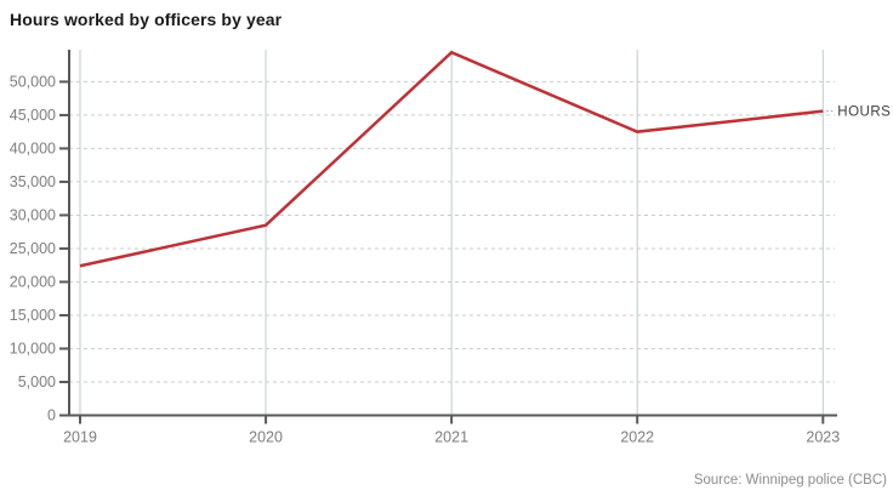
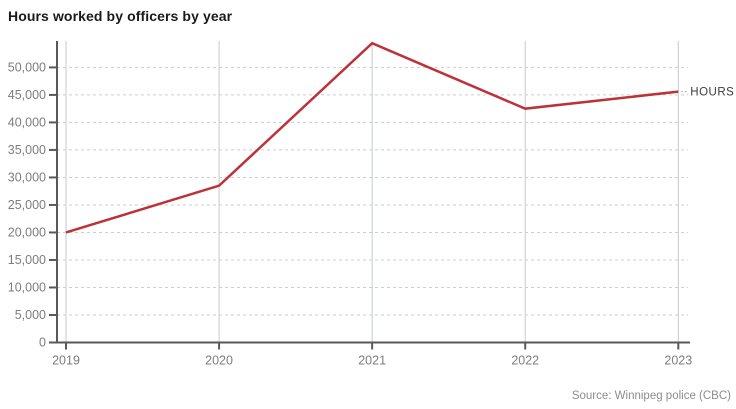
2019: 22000 -> 20000
